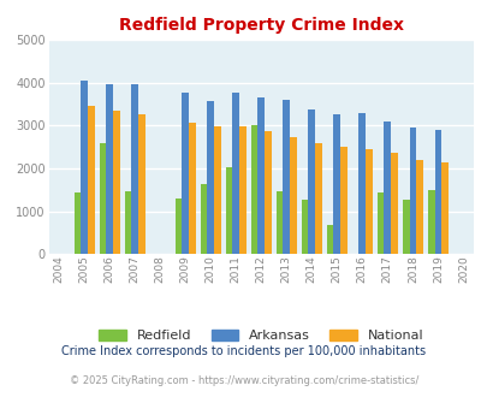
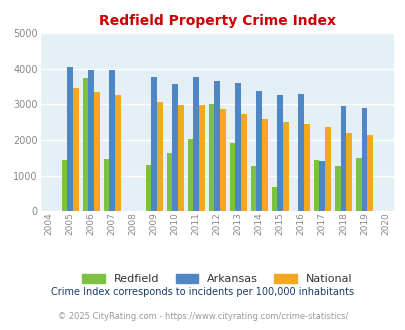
Redfield/2006: 2600 -> 3750
Redfield/2013: 1480 -> 1900
Arkansas/2017: 3100 -> 1400
